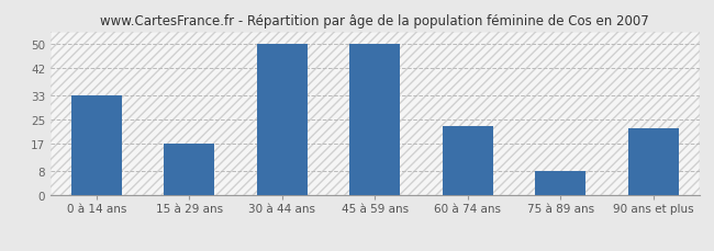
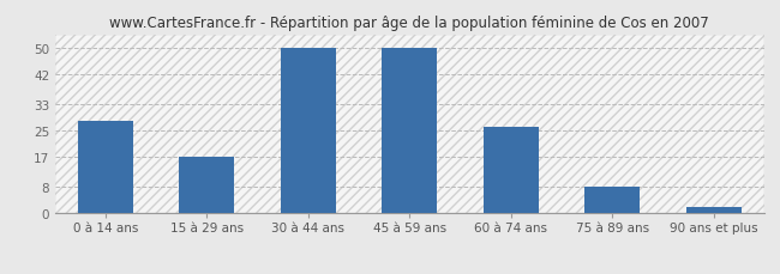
0 à 14 ans: 33 -> 28
60 à 74 ans: 23 -> 26
90 ans et plus: 22 -> 2
